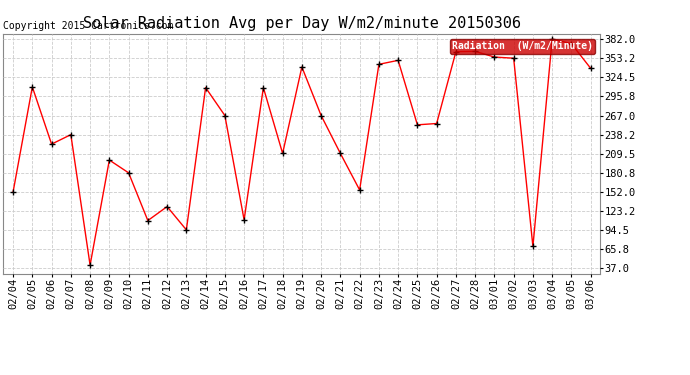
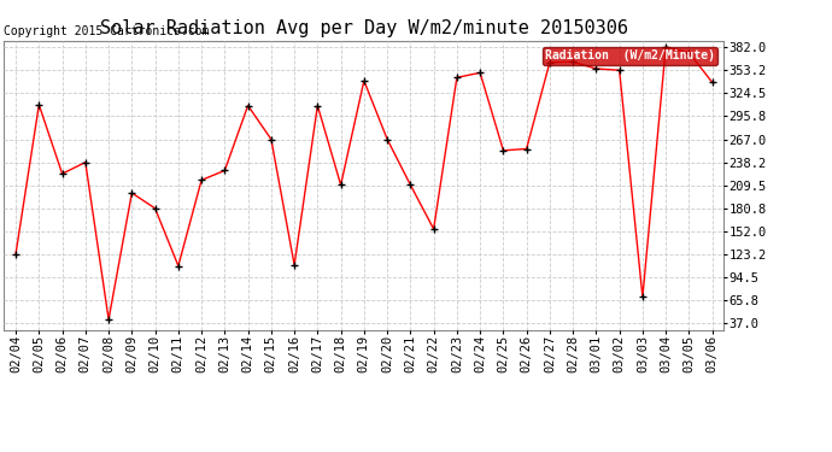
02/04: 152 -> 124
02/12: 130 -> 216
02/13: 95 -> 228
